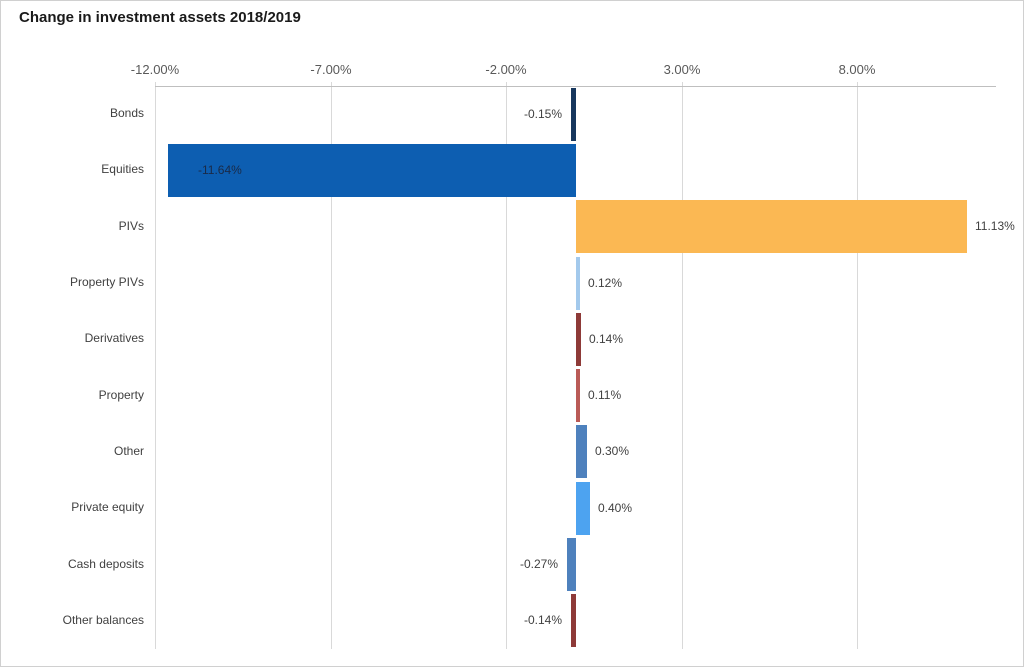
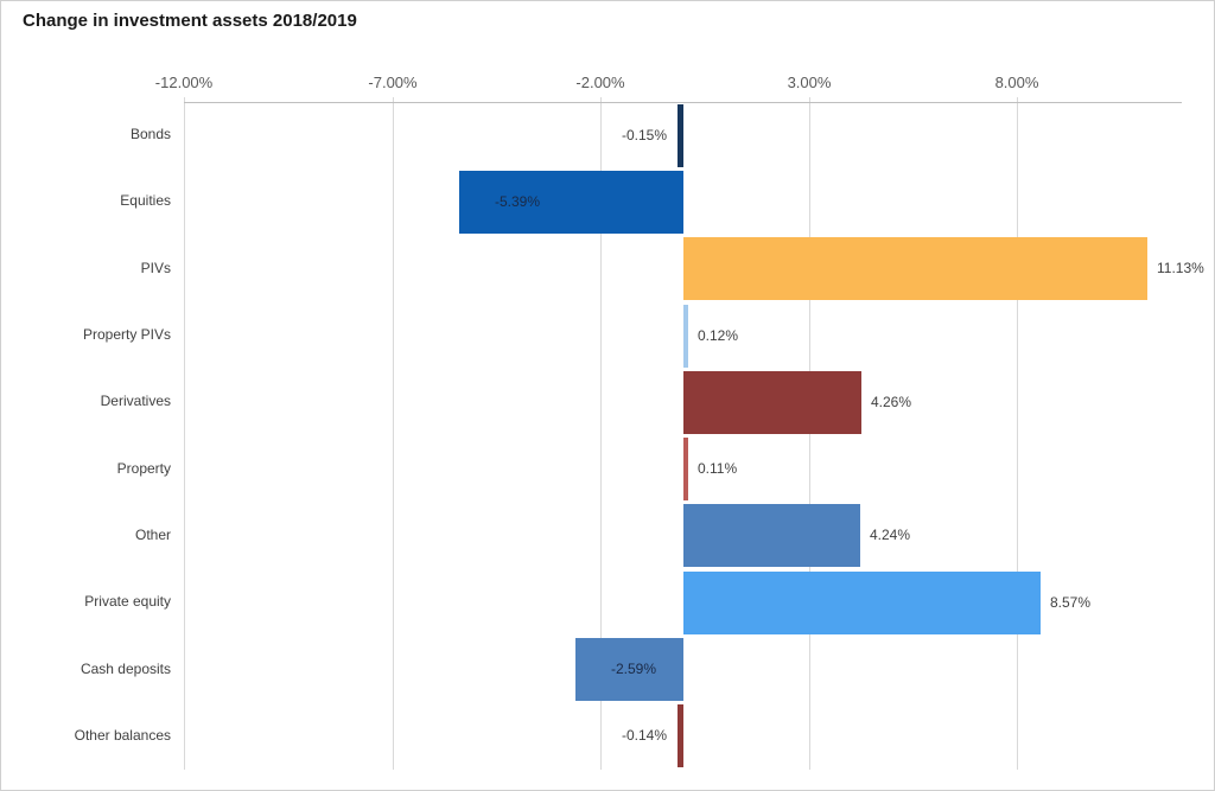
Equities: -11.64% -> -5.39%
Derivatives: 0.14% -> 4.26%
Other: 0.30% -> 4.24%
Private equity: 0.40% -> 8.57%
Cash deposits: -0.27% -> -2.59%
